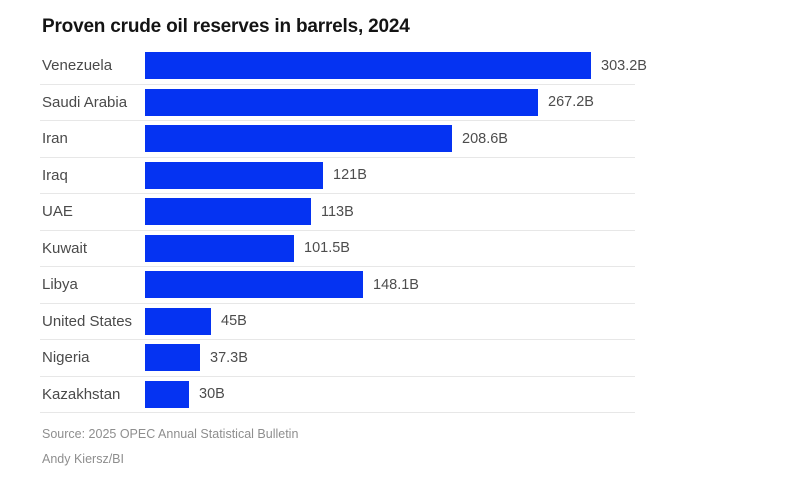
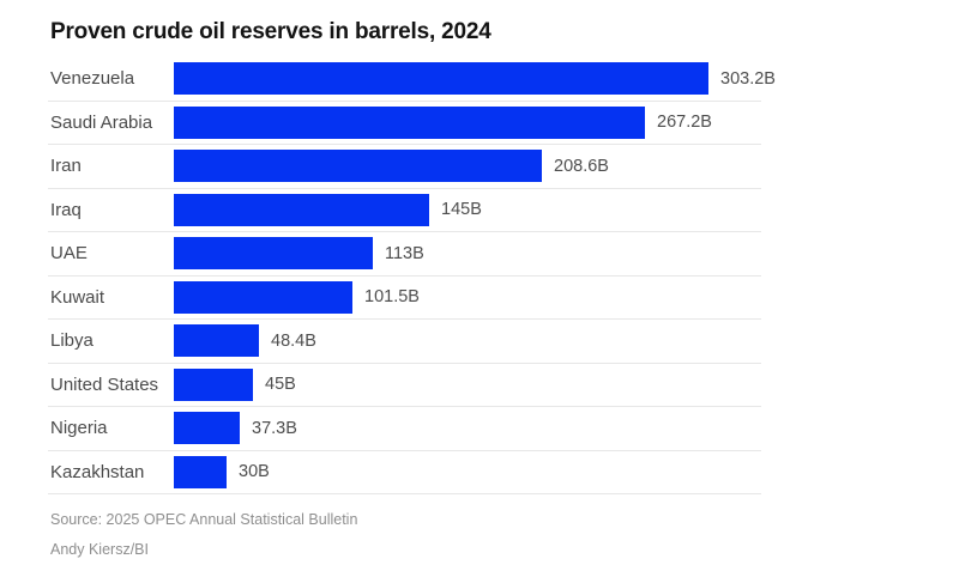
Iraq: 121B -> 145B
Libya: 148.1B -> 48.4B
